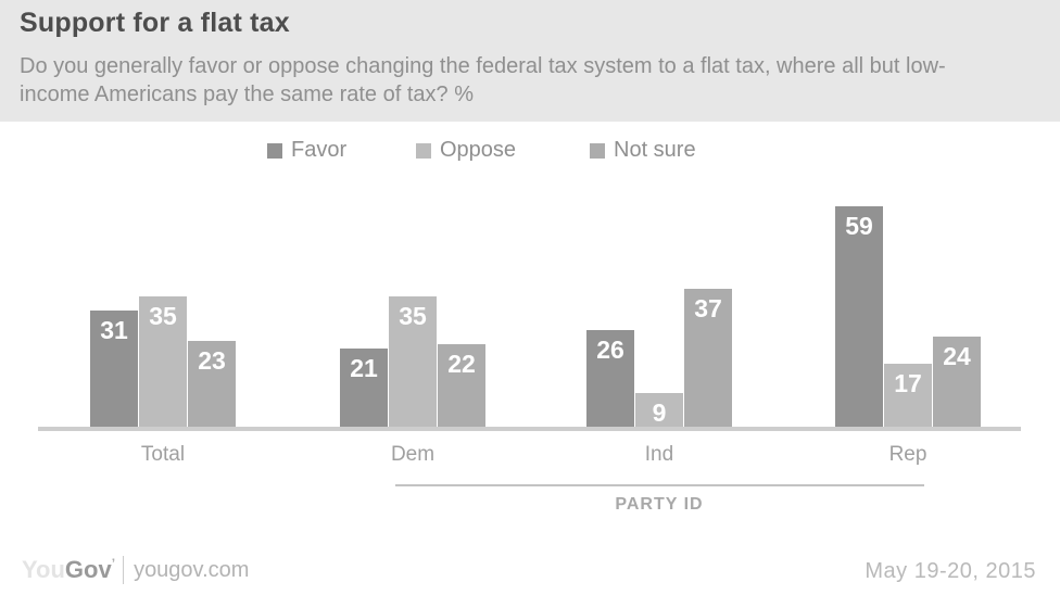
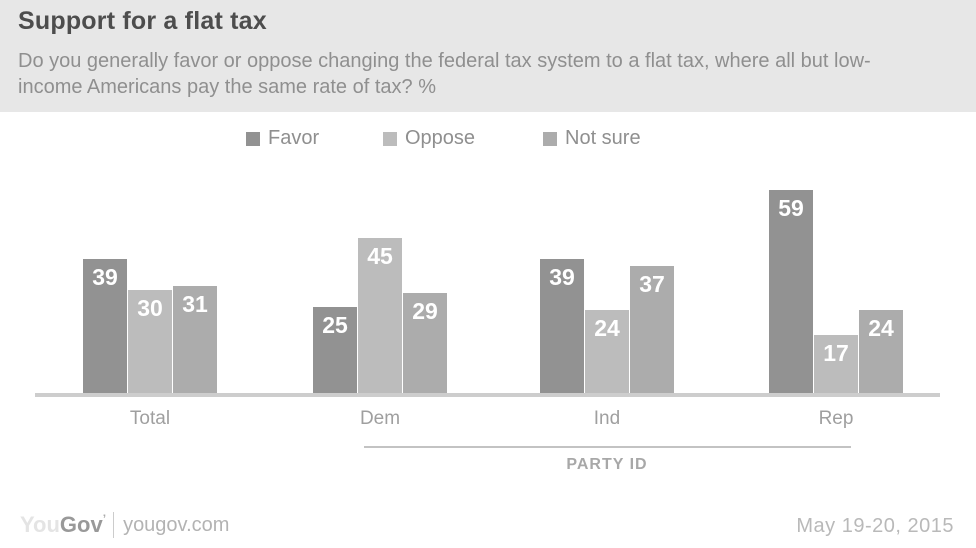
Favor/Total: 31 -> 39
Oppose/Total: 35 -> 30
Not sure/Total: 23 -> 31
Favor/Dem: 21 -> 25
Oppose/Dem: 35 -> 45
Not sure/Dem: 22 -> 29
Favor/Ind: 26 -> 39
Oppose/Ind: 9 -> 24
